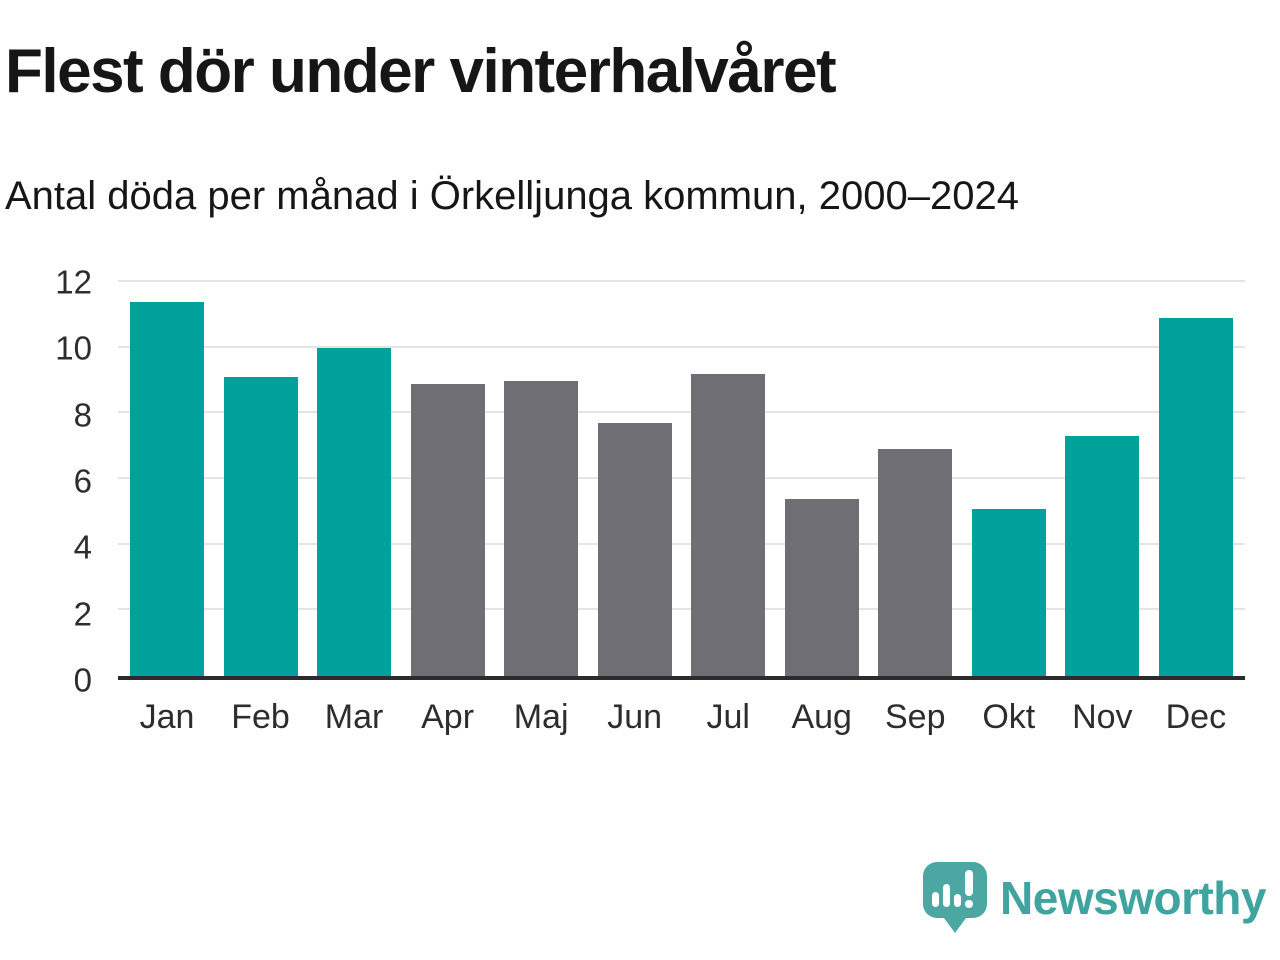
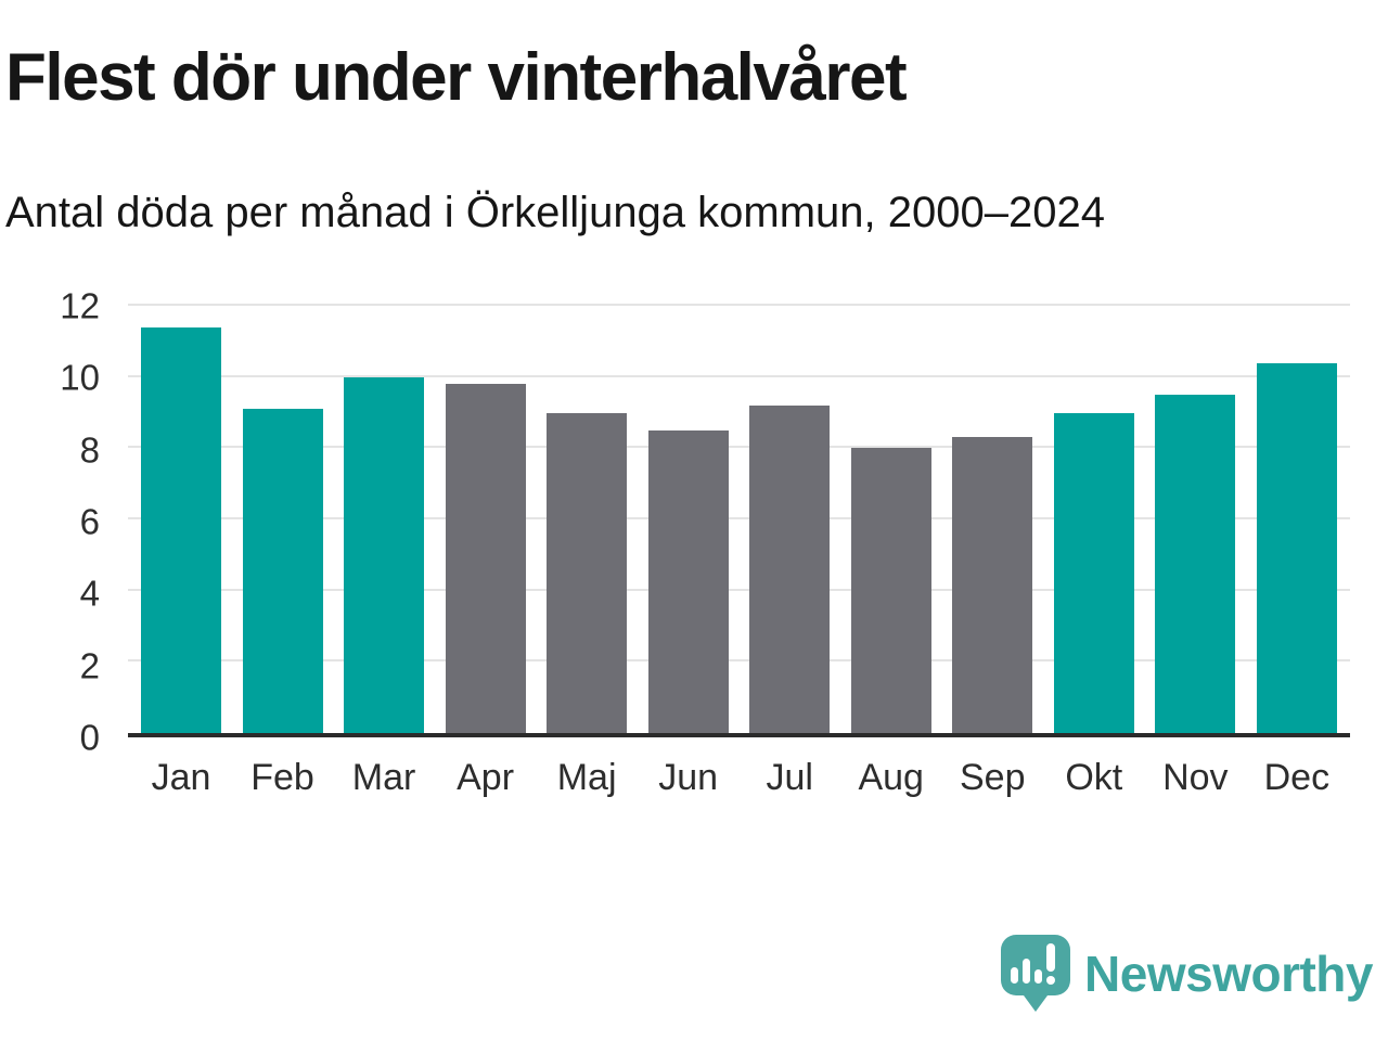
Apr: 8.9 -> 9.8
Jun: 7.7 -> 8.5
Aug: 5.4 -> 8.0
Sep: 6.9 -> 8.3
Okt: 5.1 -> 9.0
Nov: 7.3 -> 9.5
Dec: 10.9 -> 10.4
